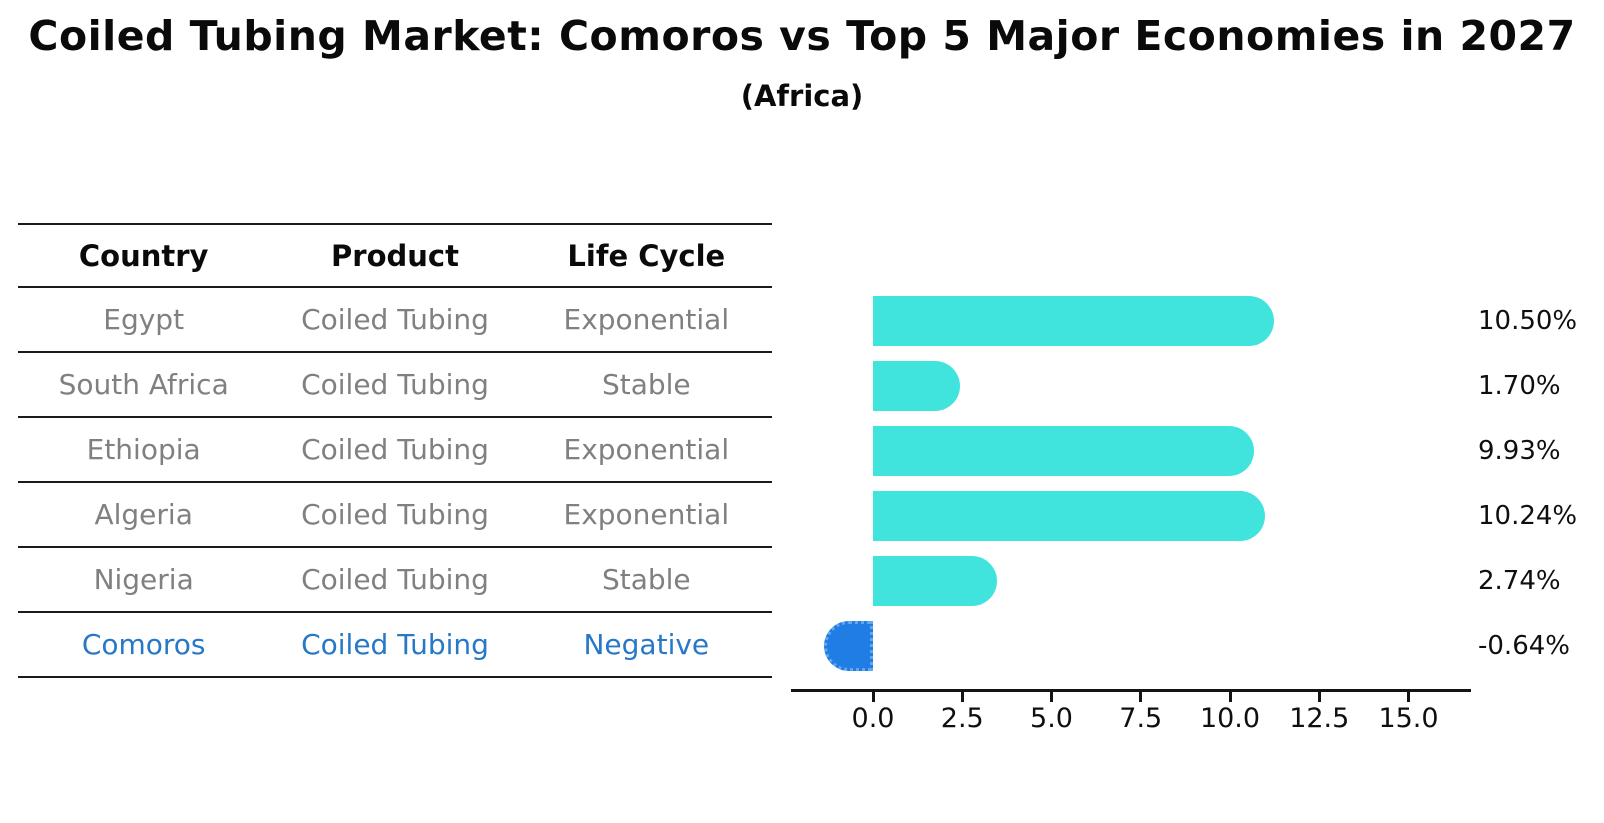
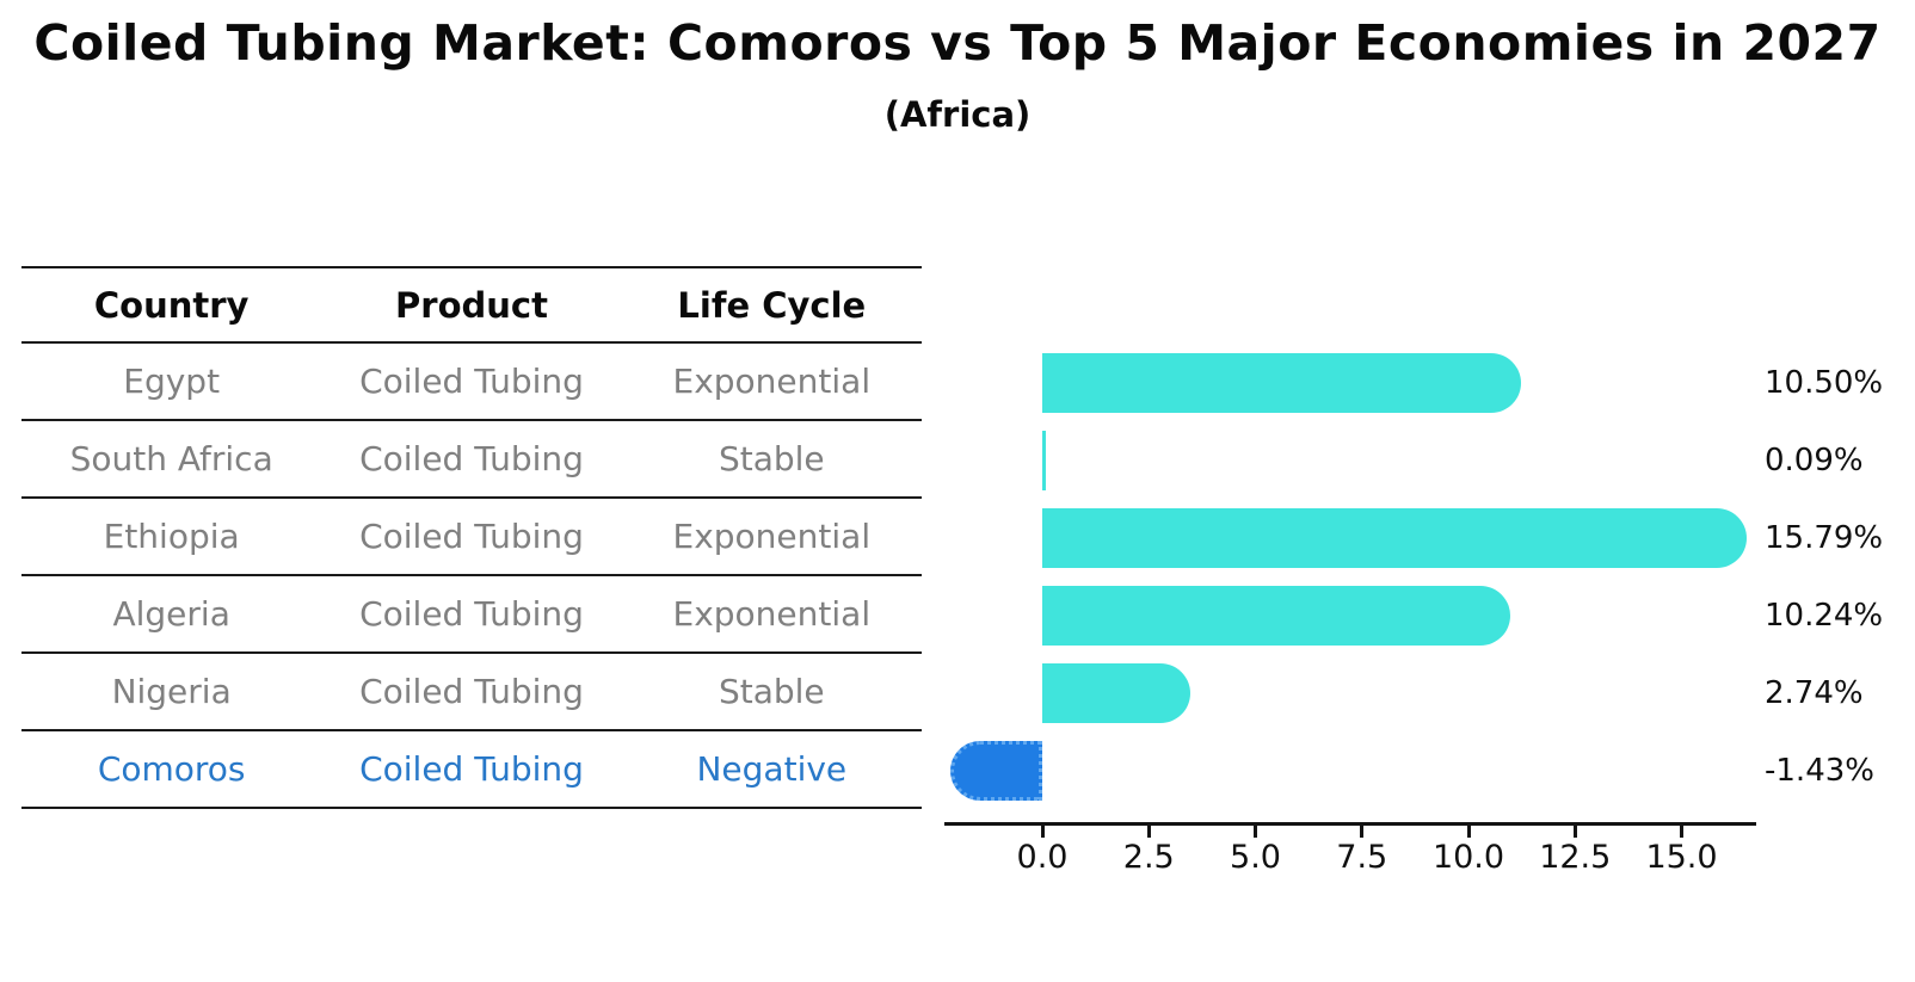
South Africa: 1.70% -> 0.09%
Ethiopia: 9.93% -> 15.79%
Comoros: -0.64% -> -1.43%
